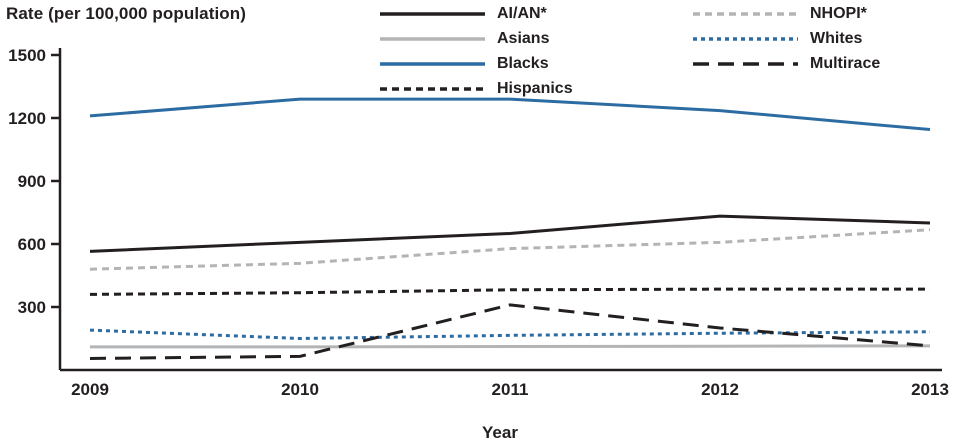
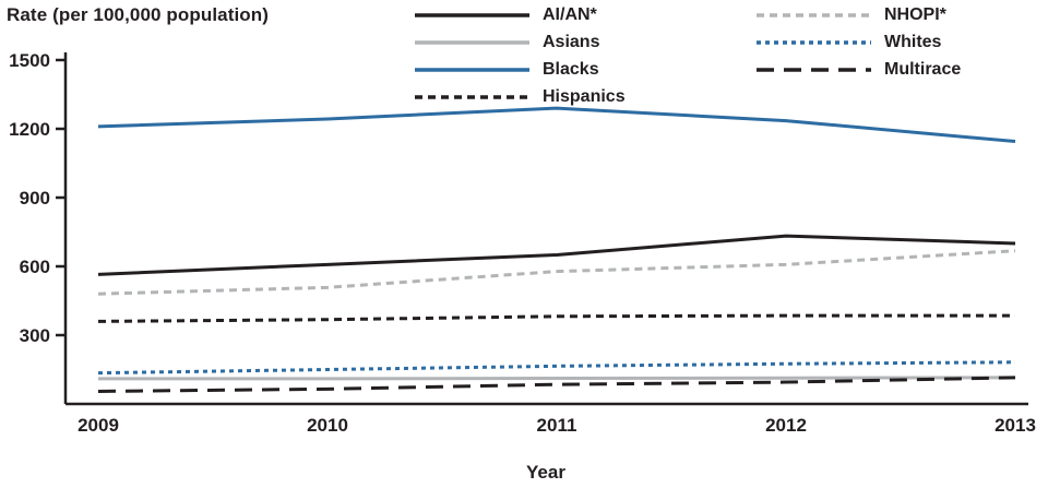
Whites/2009: 190 -> 140
Blacks/2010: 1290 -> 1240
Multirace/2011: 310 -> 80
Multirace/2012: 200 -> 100
